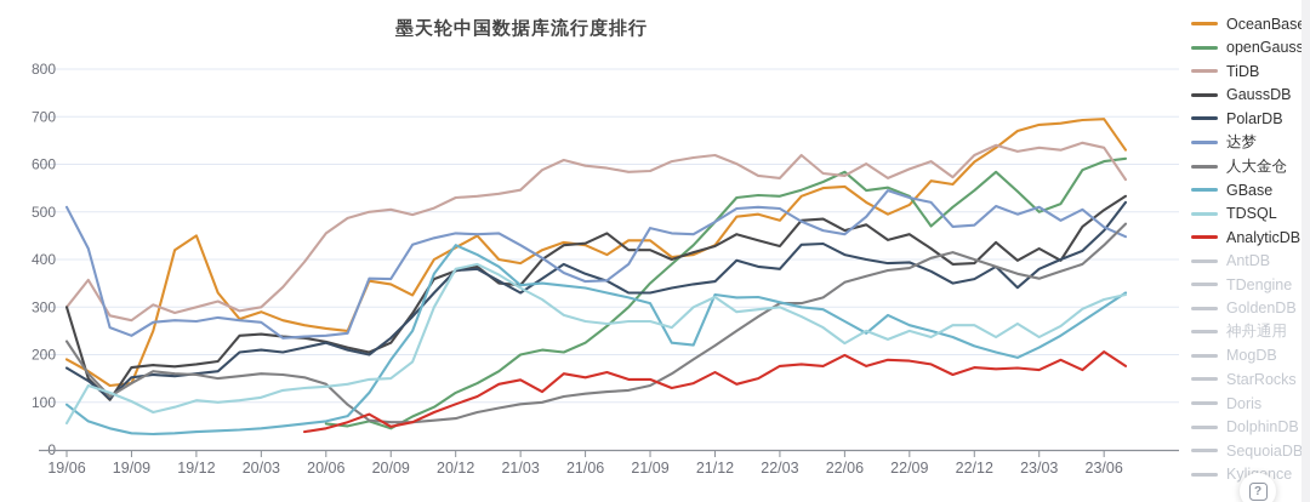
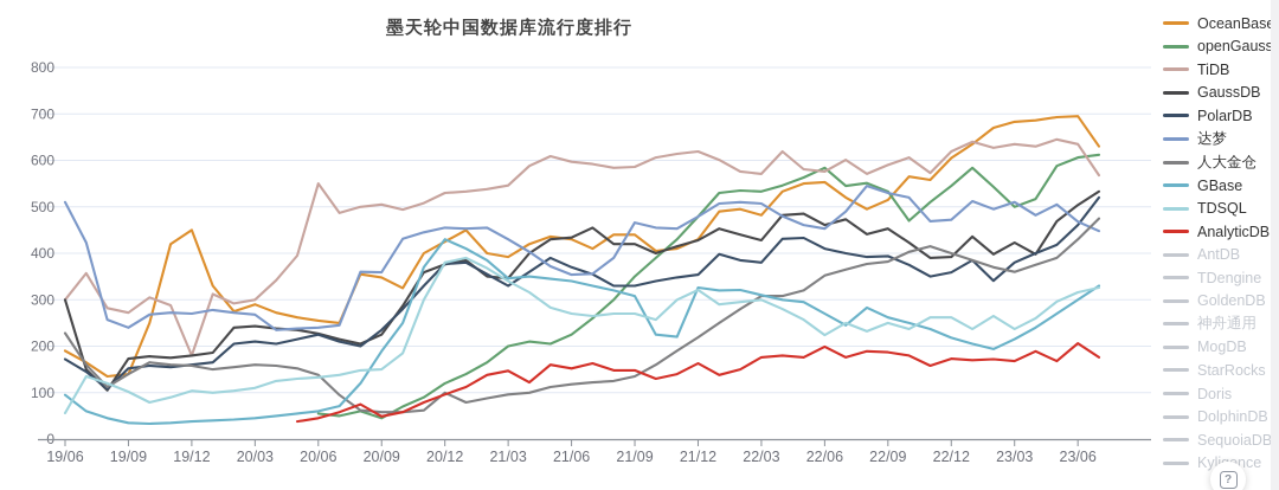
TiDB/19/12: 300 -> 180
TiDB/20/06: 460 -> 550
人大金仓/20/12: 70 -> 100
